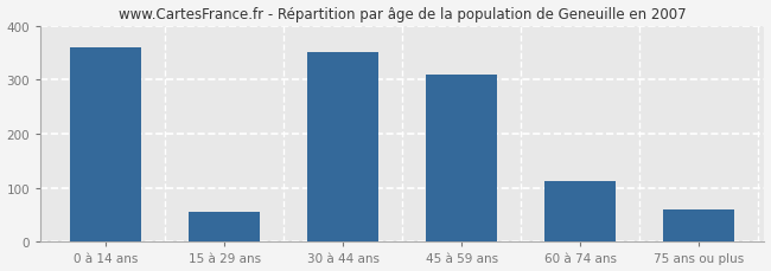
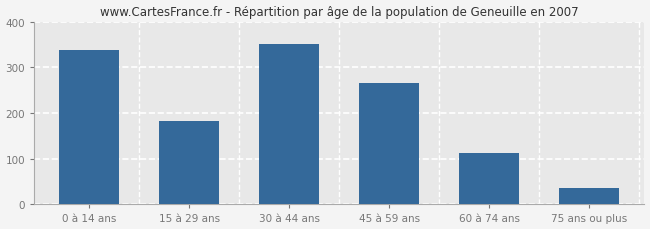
0 à 14 ans: 360 -> 338
15 à 29 ans: 55 -> 182
45 à 59 ans: 310 -> 265
75 ans ou plus: 60 -> 36
